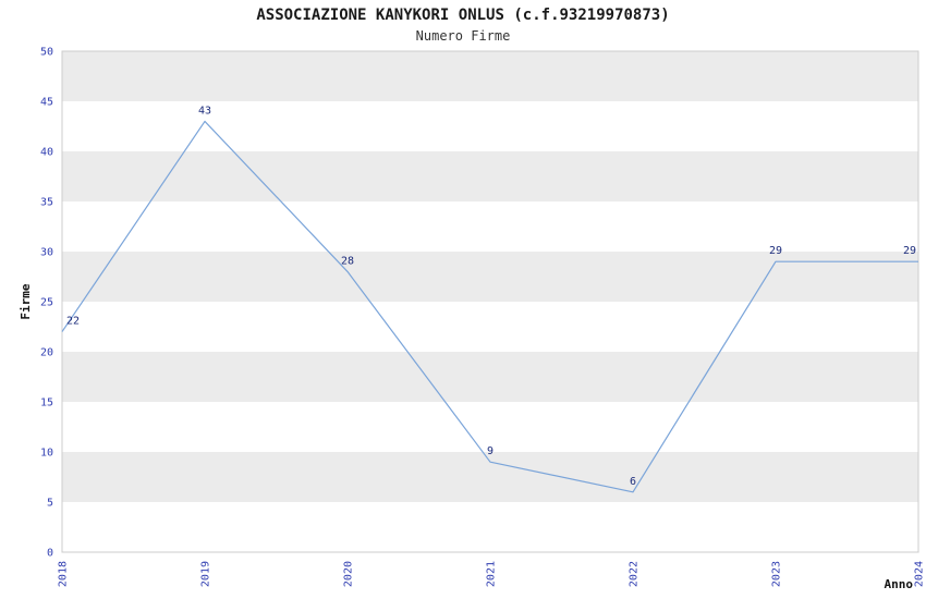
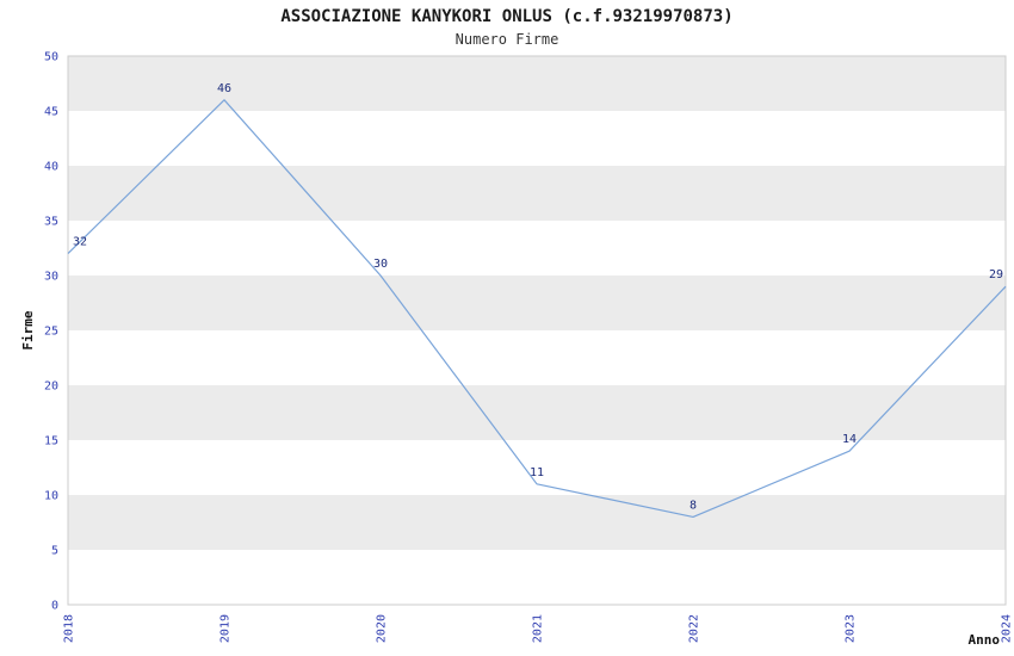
2018: 22 -> 32
2019: 43 -> 46
2020: 28 -> 30
2021: 9 -> 11
2022: 6 -> 8
2023: 29 -> 14
